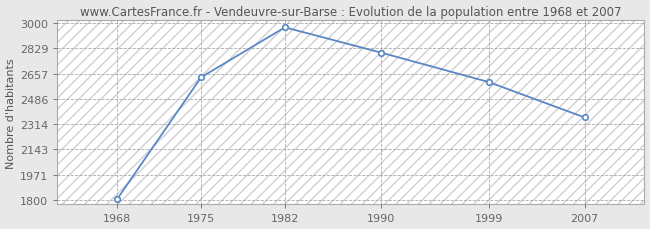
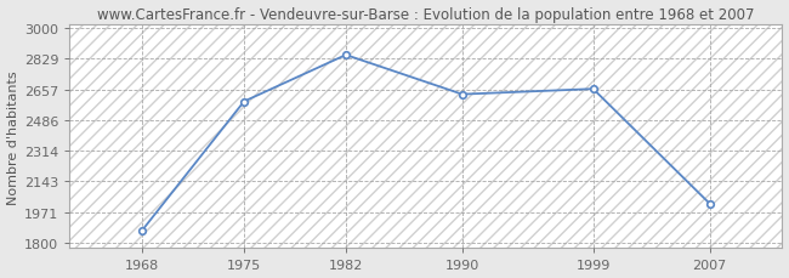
1968: 1810 -> 1870
1975: 2630 -> 2590
1982: 2970 -> 2850
1990: 2800 -> 2630
1999: 2600 -> 2660
2007: 2360 -> 2020
